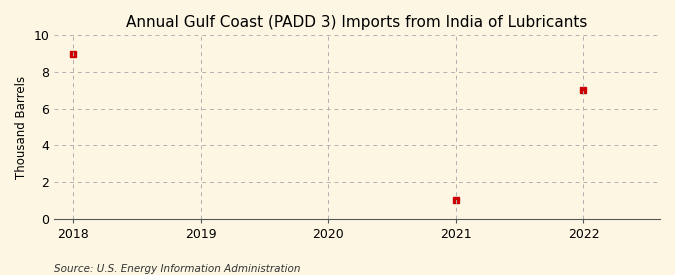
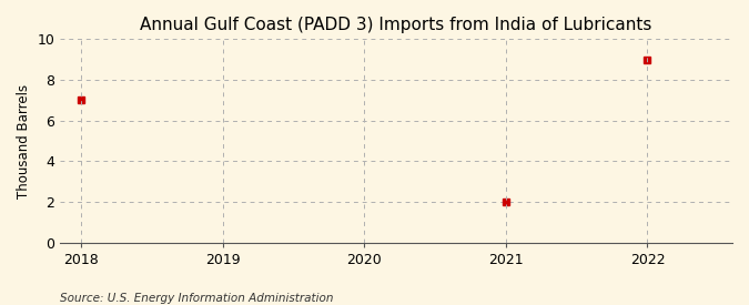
2018: 9 -> 7
2021: 1 -> 2
2022: 7 -> 9
